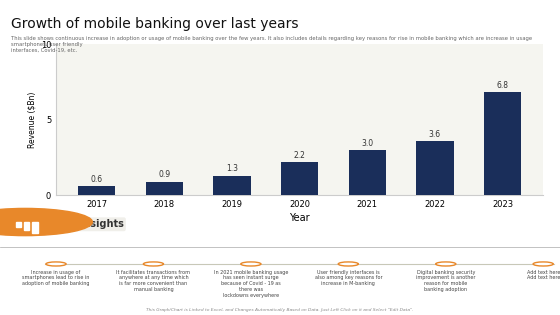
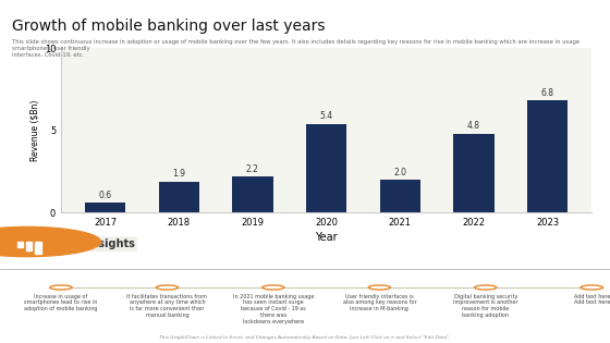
2018: 0.9 -> 1.9
2019: 1.3 -> 2.2
2020: 2.2 -> 5.4
2021: 3.0 -> 2.0
2022: 3.6 -> 4.8
